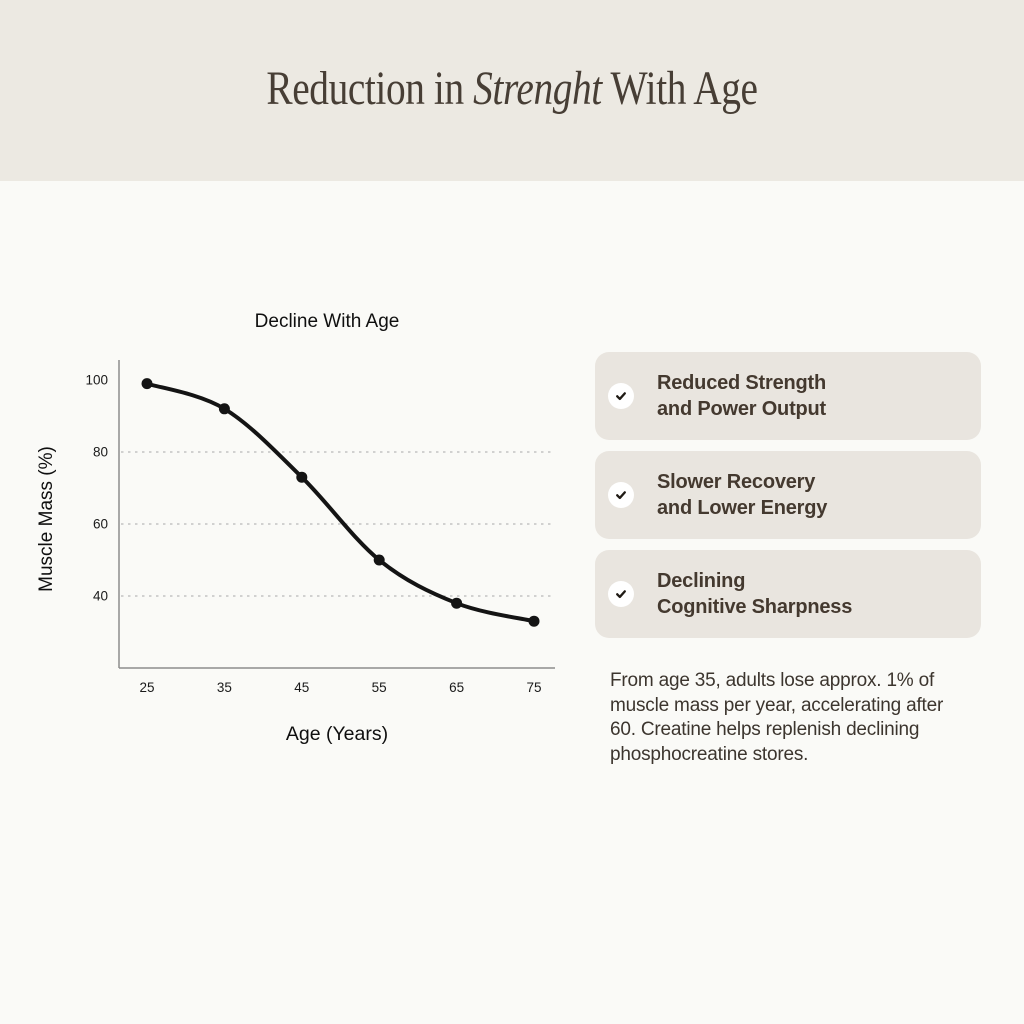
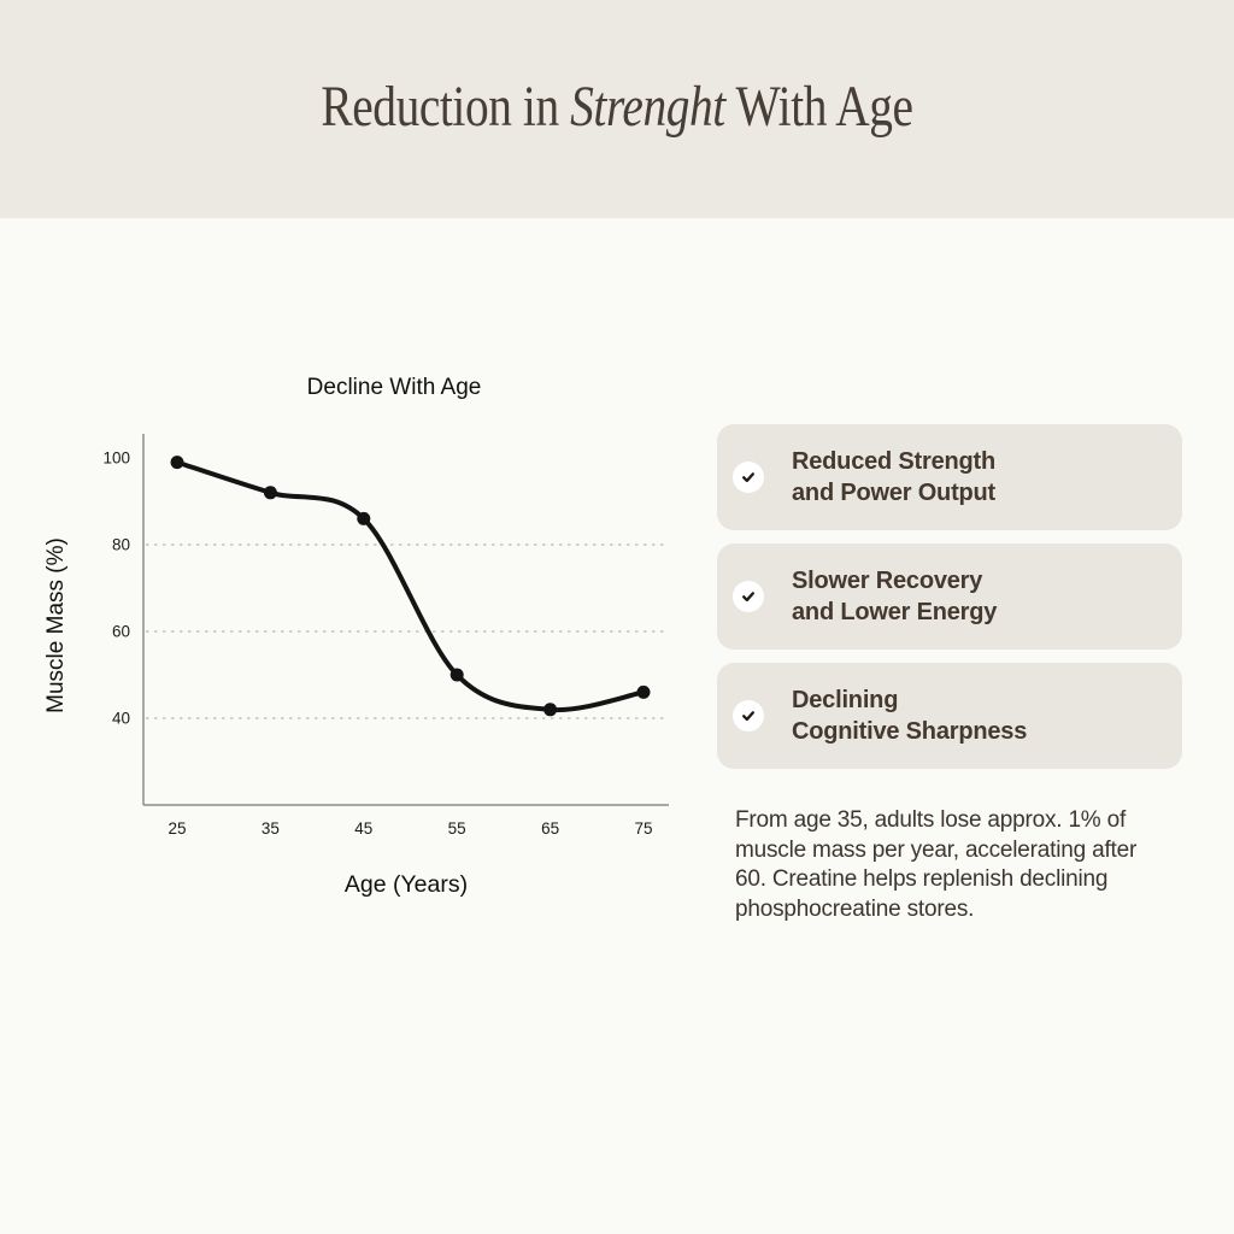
45: 73 -> 86
65: 38 -> 42
75: 33 -> 46
